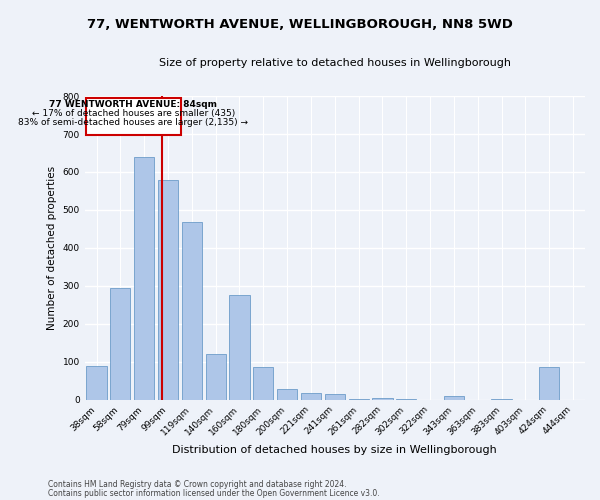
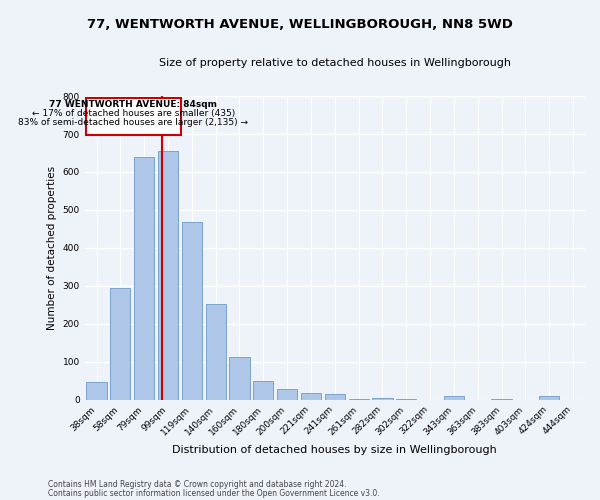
38sqm: 90 -> 47
99sqm: 580 -> 655
140sqm: 120 -> 252
160sqm: 275 -> 113
180sqm: 85 -> 50
424sqm: 85 -> 9
